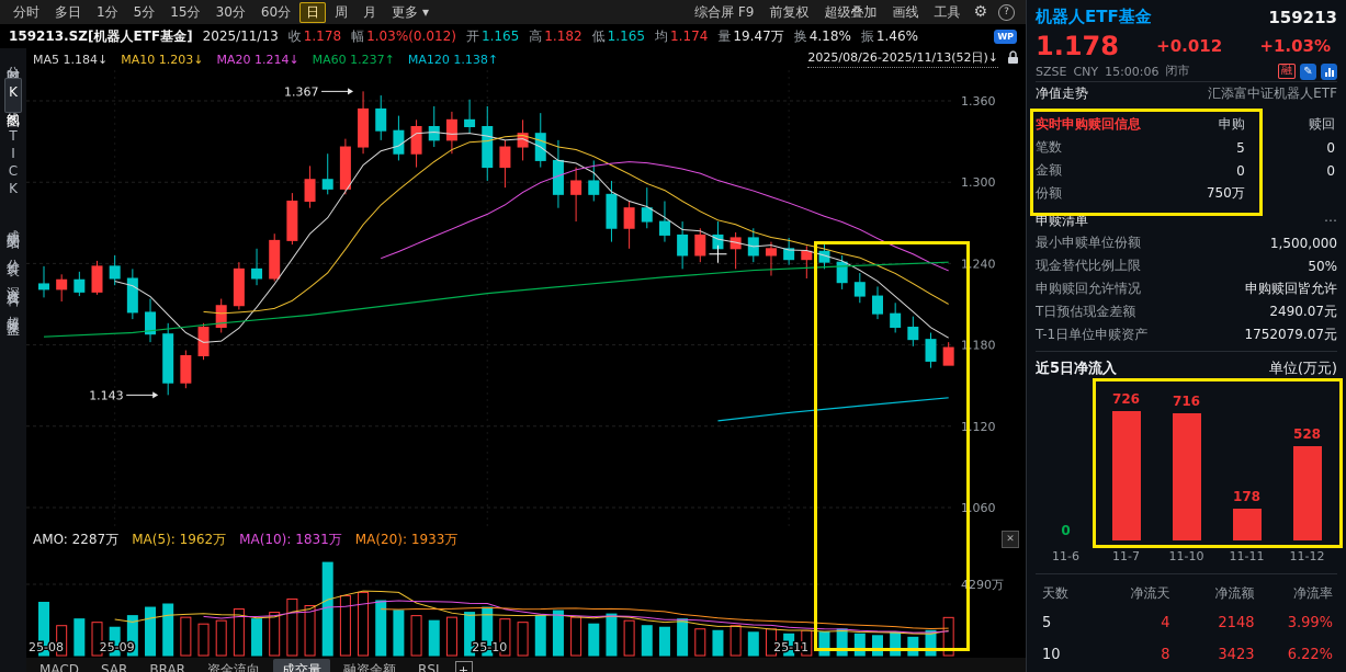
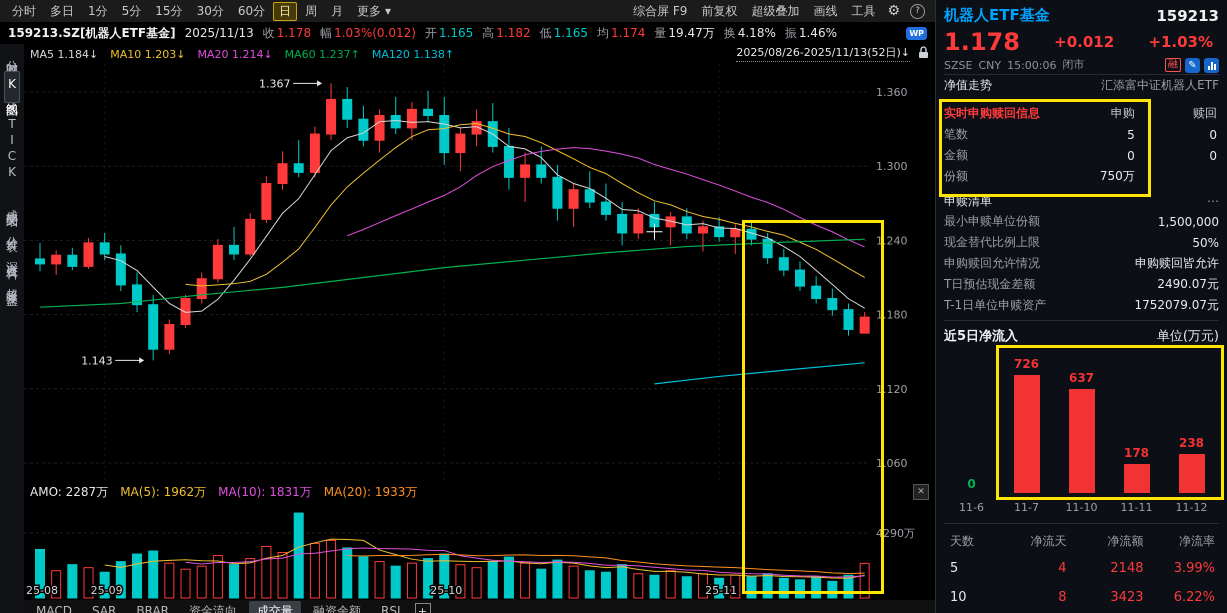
近5日净流入/11-10: 716 -> 637
近5日净流入/11-12: 528 -> 238
